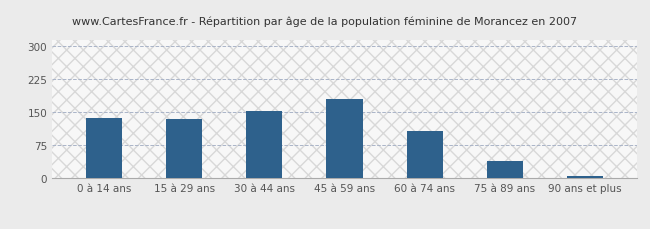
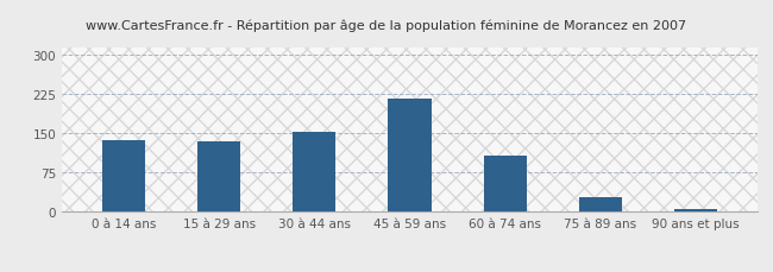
45 à 59 ans: 180 -> 216
75 à 89 ans: 40 -> 28
